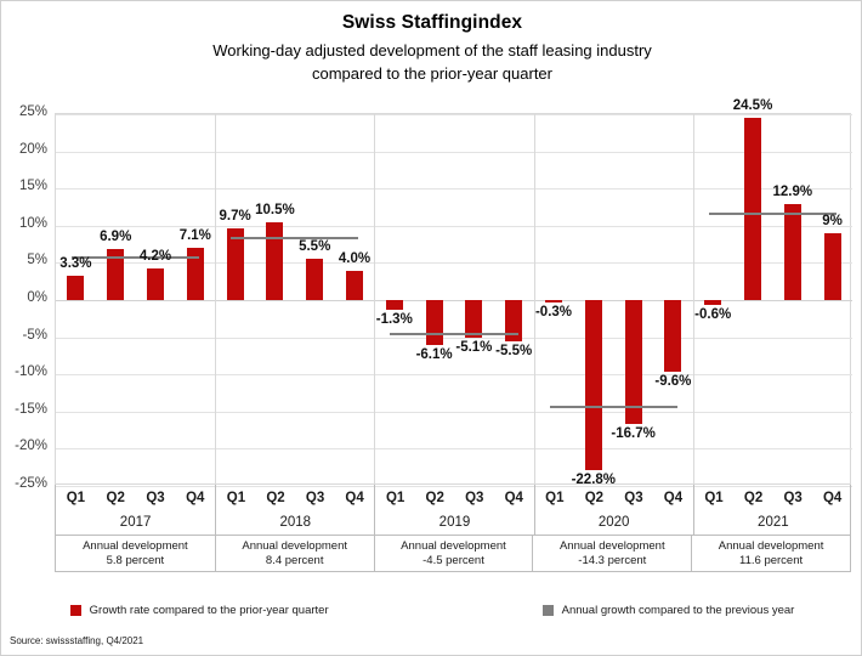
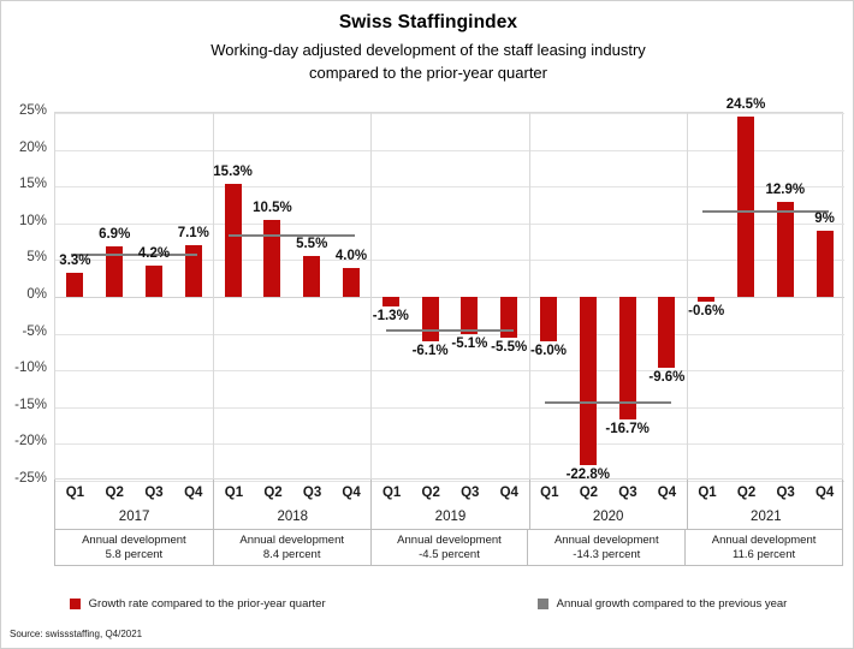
2018 Q1: 9.7% -> 15.3%
2020 Q1: -0.3% -> -6.0%
